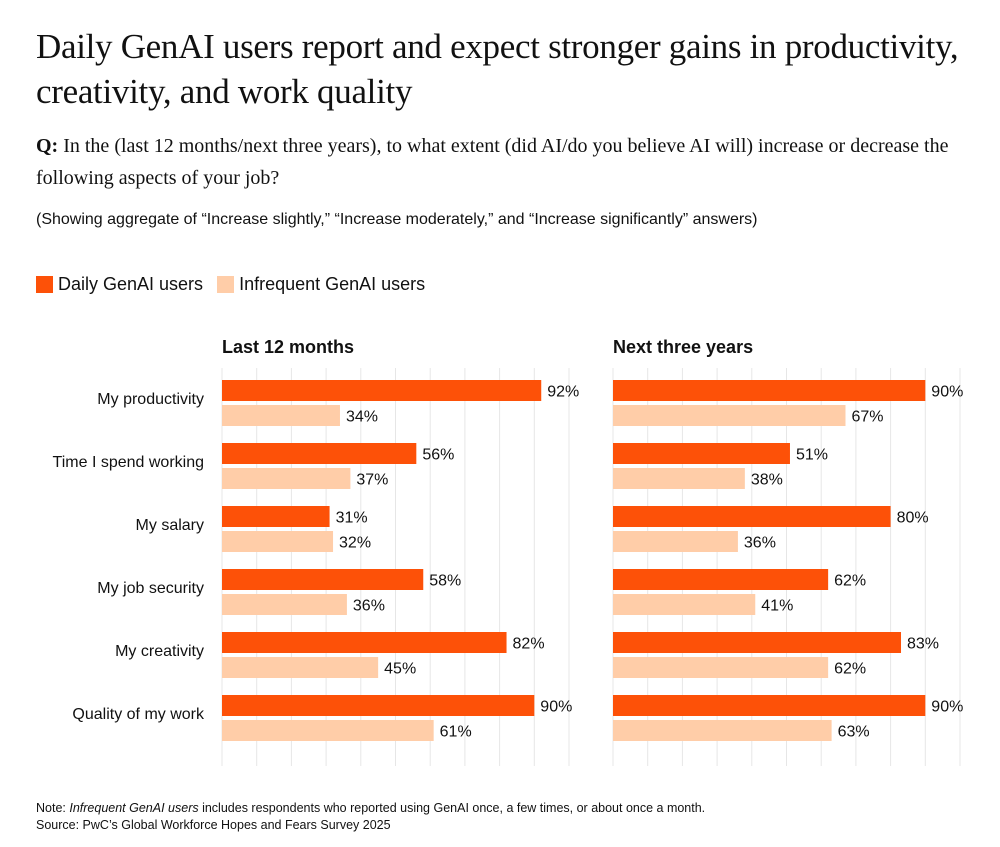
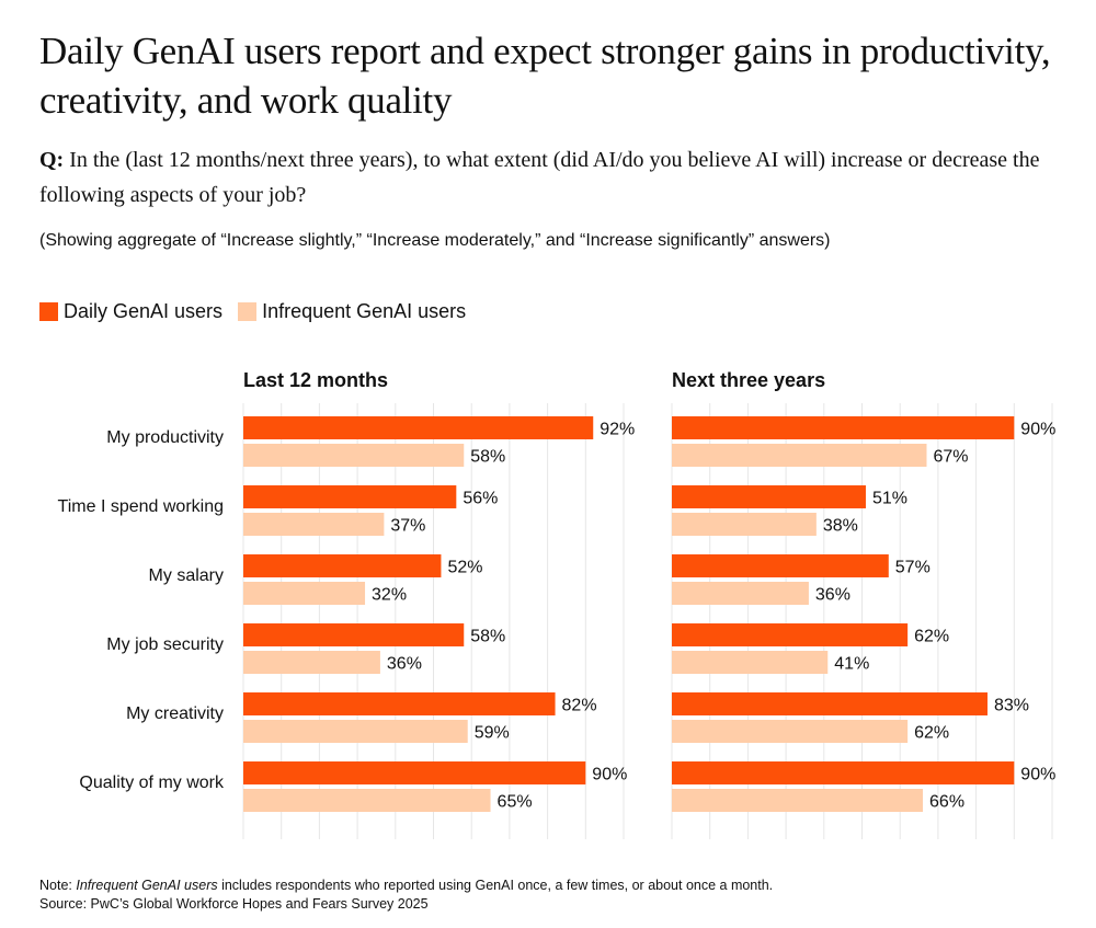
Last 12 months/Infrequent GenAI users/My productivity: 34% -> 58%
Last 12 months/Daily GenAI users/My salary: 31% -> 52%
Last 12 months/Infrequent GenAI users/My creativity: 45% -> 59%
Last 12 months/Infrequent GenAI users/Quality of my work: 61% -> 65%
Next three years/Daily GenAI users/My salary: 80% -> 57%
Next three years/Infrequent GenAI users/Quality of my work: 63% -> 66%
